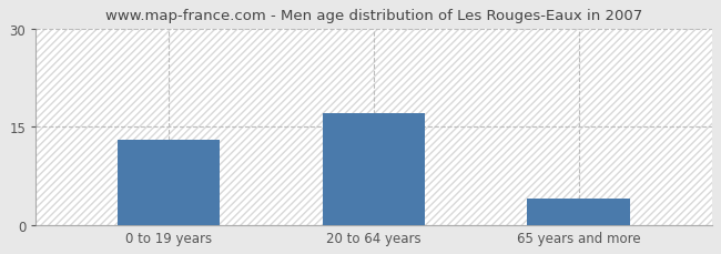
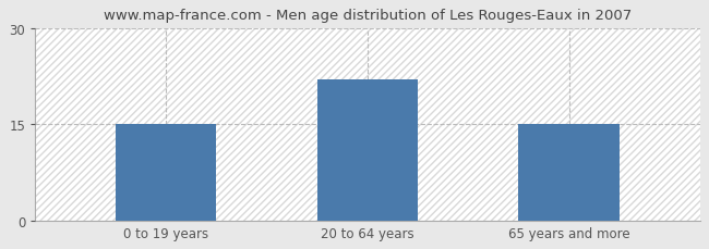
0 to 19 years: 13 -> 15
20 to 64 years: 17 -> 22
65 years and more: 4 -> 15
